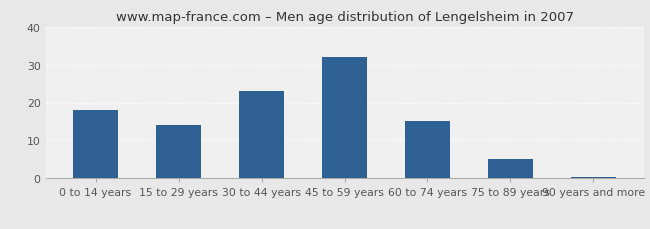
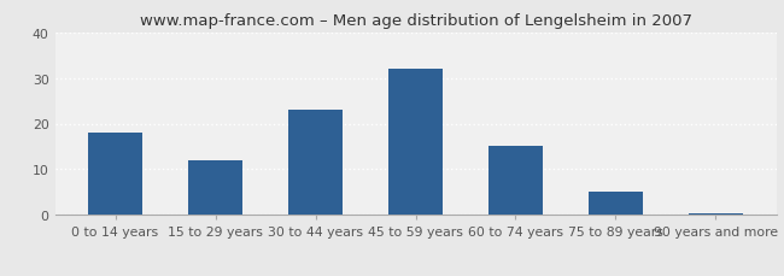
15 to 29 years: 14.0 -> 12.0
